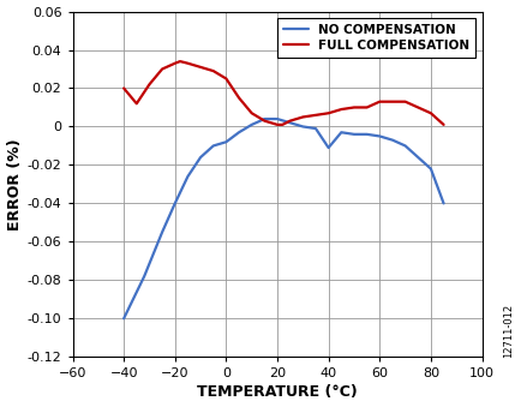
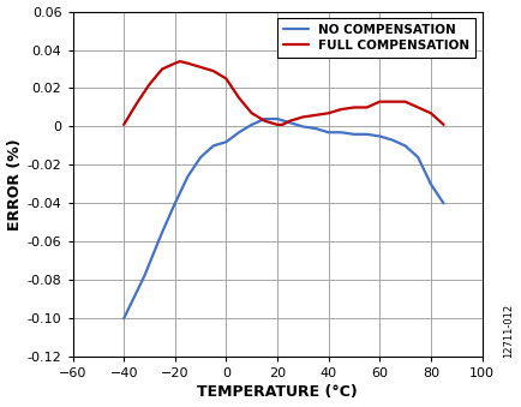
FULL COMPENSATION/−40: 0.020 -> 0.001
NO COMPENSATION/40: -0.011 -> -0.003
NO COMPENSATION/80: -0.022 -> -0.030
